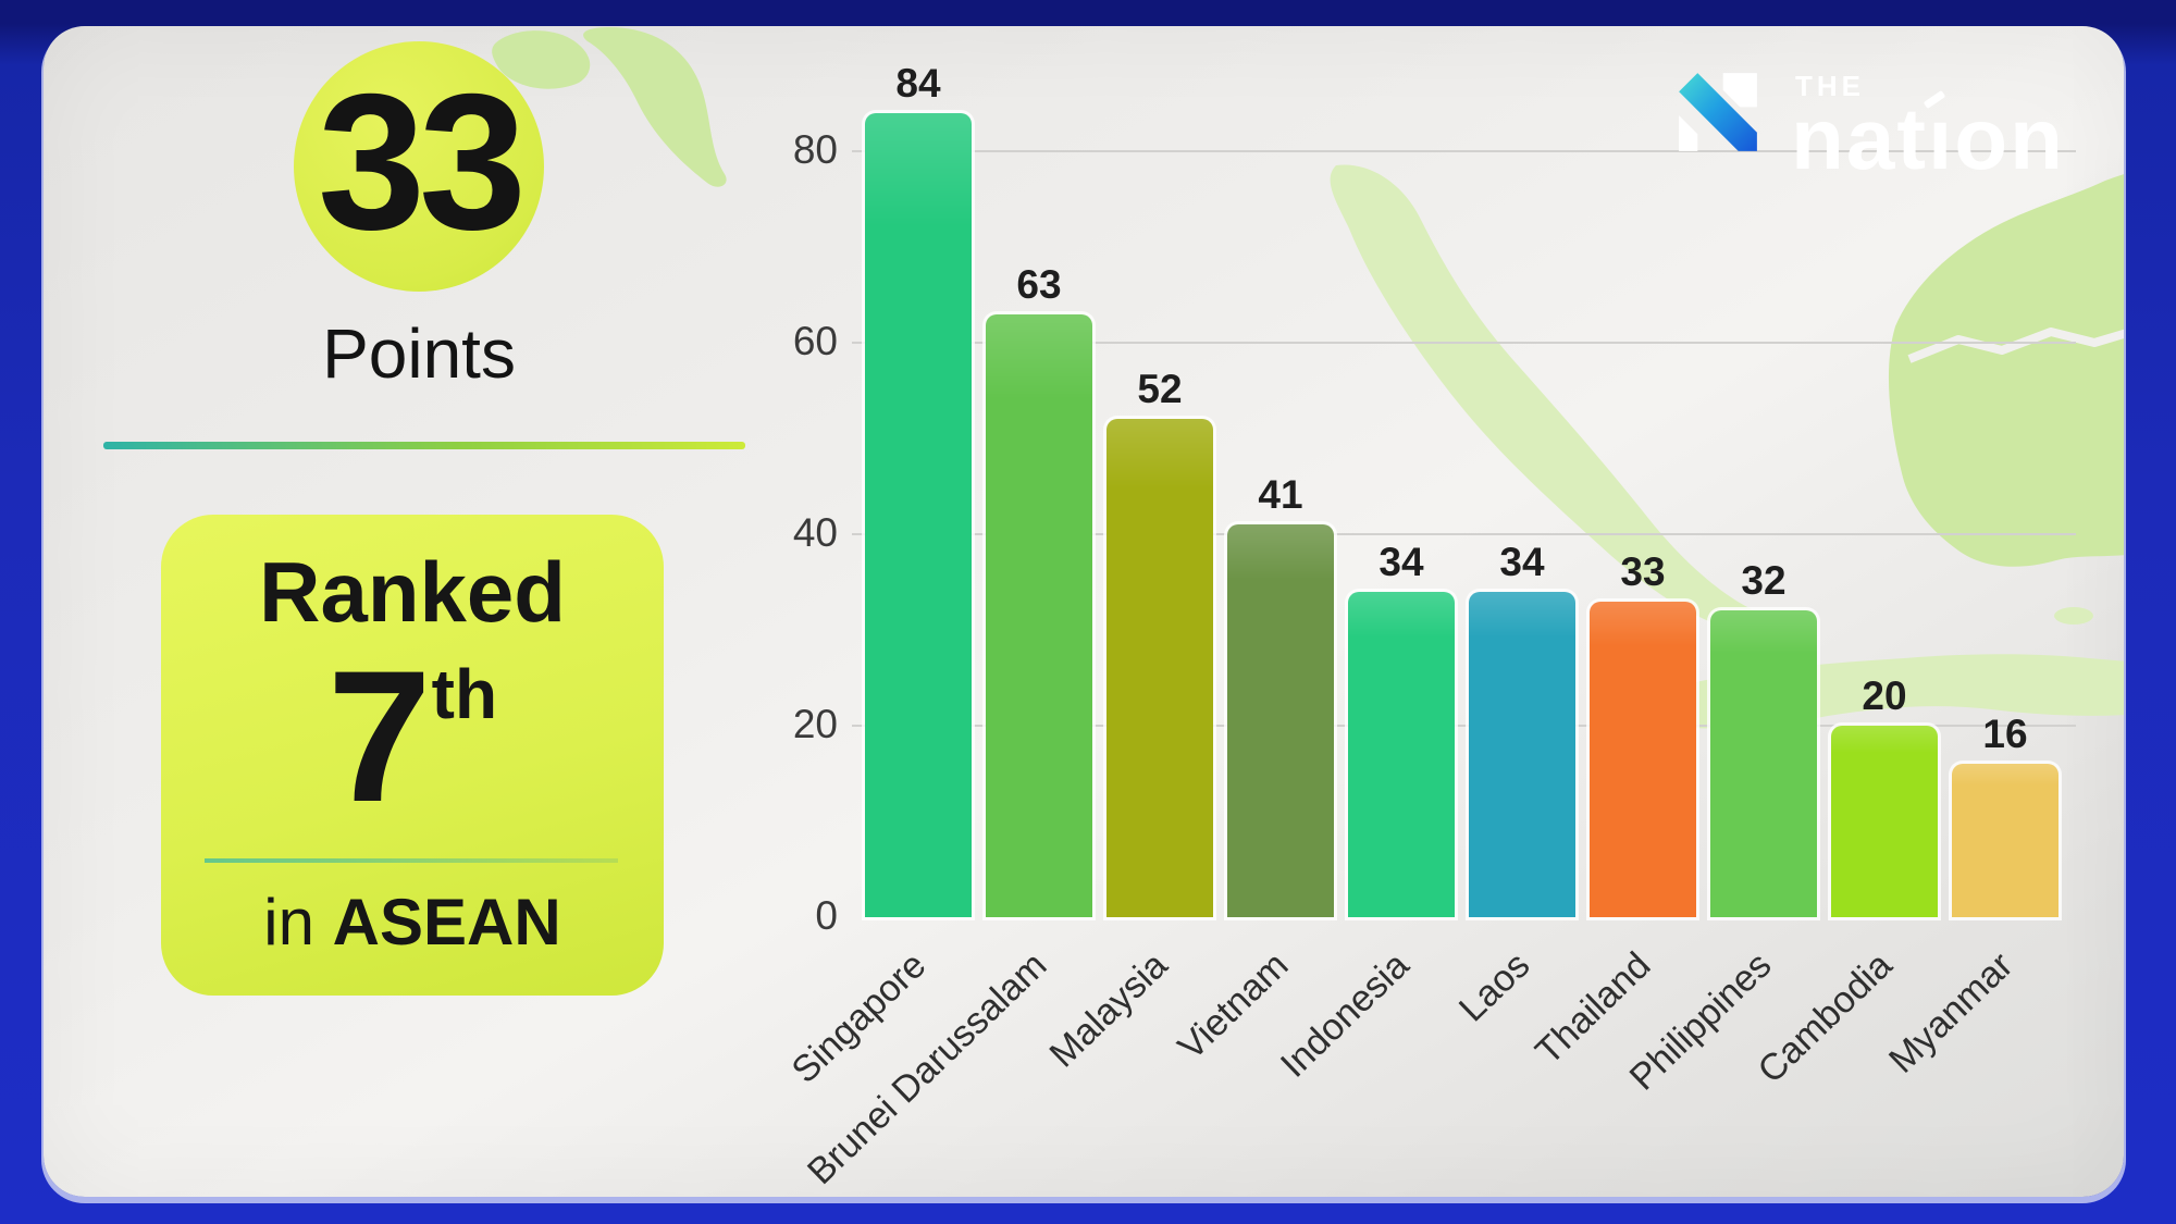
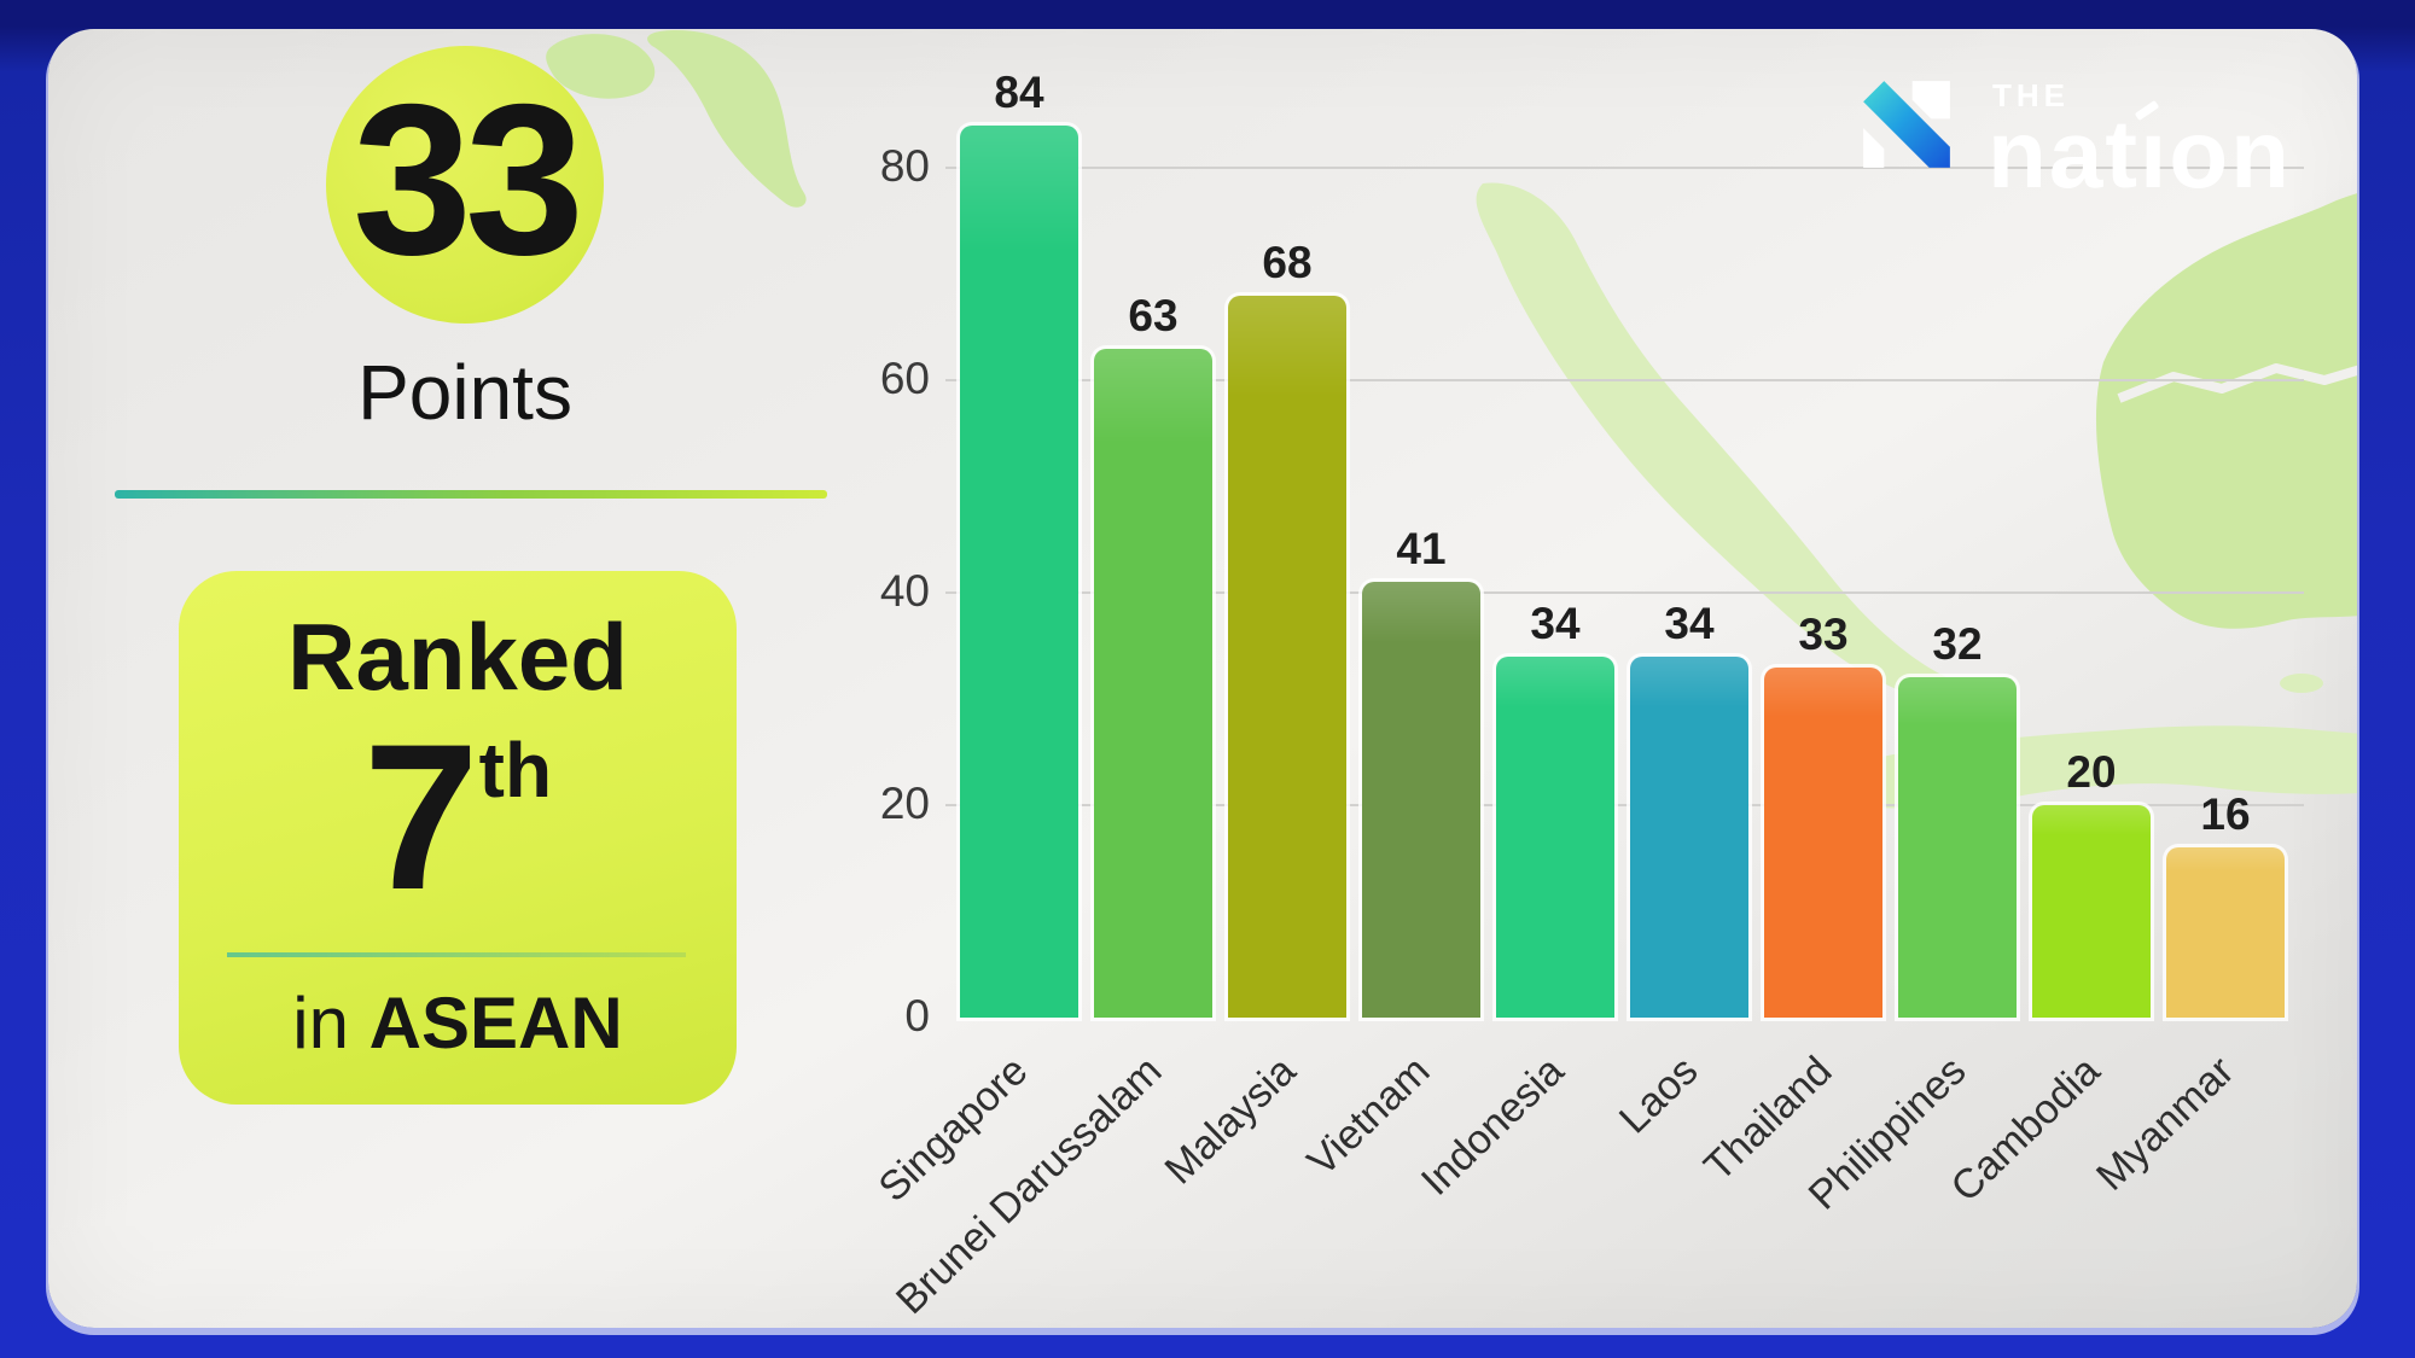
Malaysia: 52 -> 68
